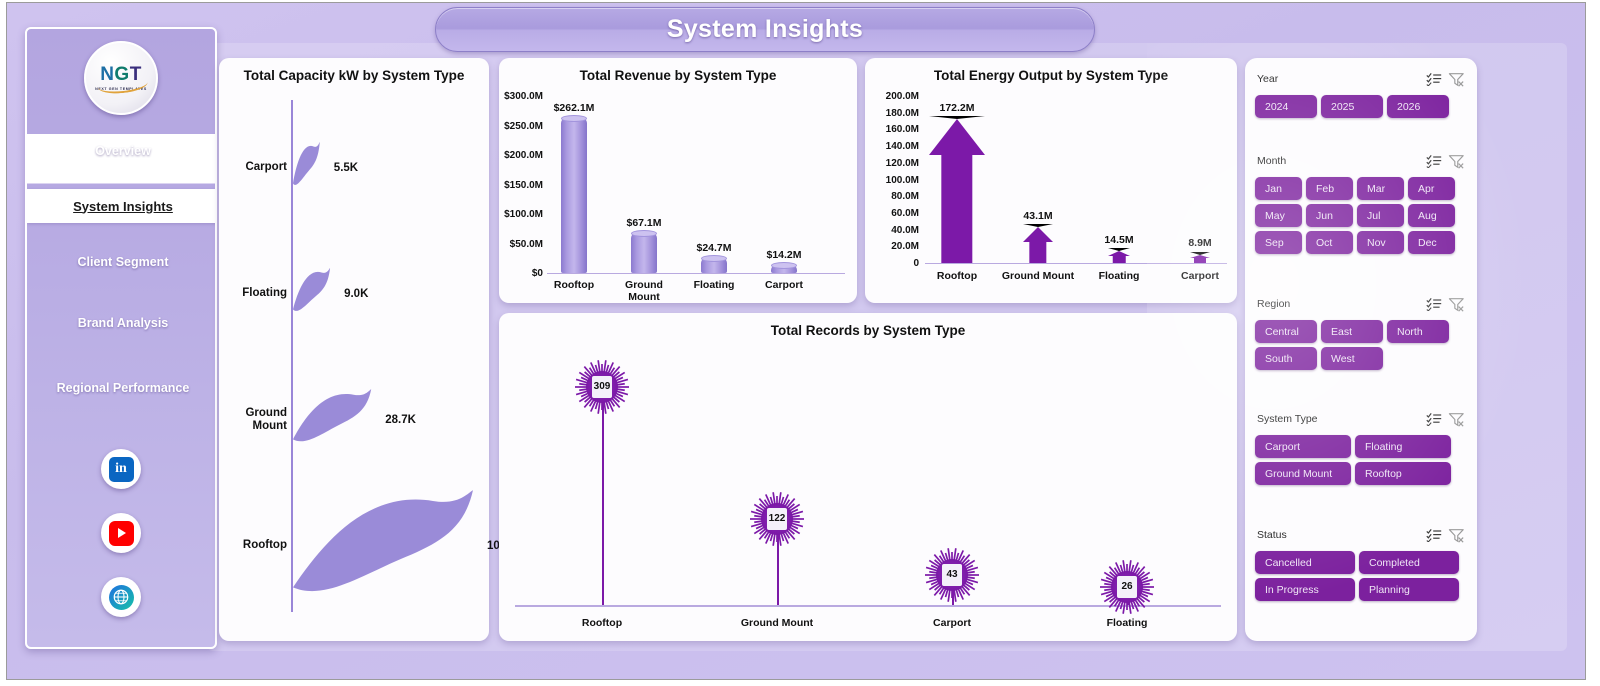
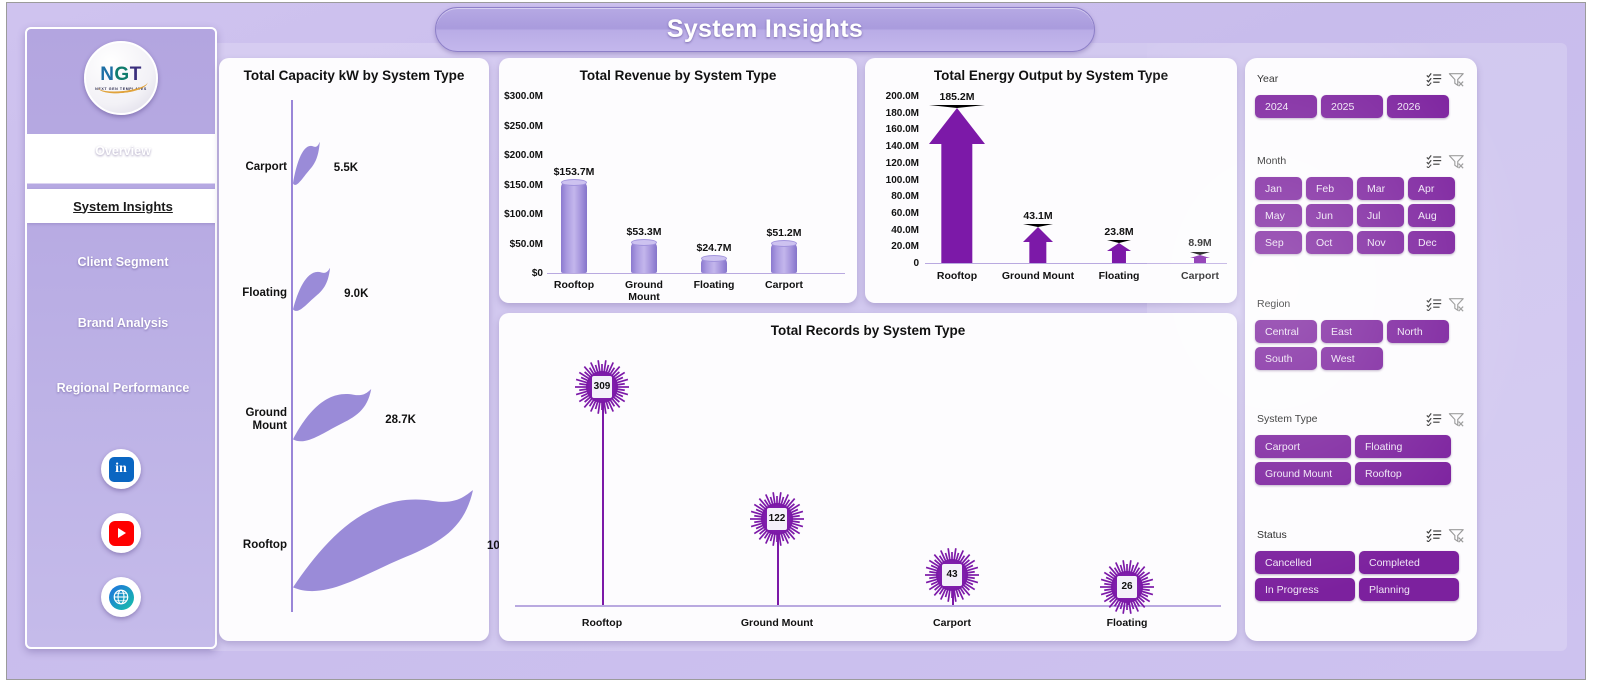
Total Revenue by System Type/Rooftop: $262.1M -> $153.7M
Total Revenue by System Type/Ground Mount: $67.1M -> $53.3M
Total Revenue by System Type/Carport: $14.2M -> $51.2M
Total Energy Output by System Type/Rooftop: 172.2M -> 185.2M
Total Energy Output by System Type/Floating: 14.5M -> 23.8M
